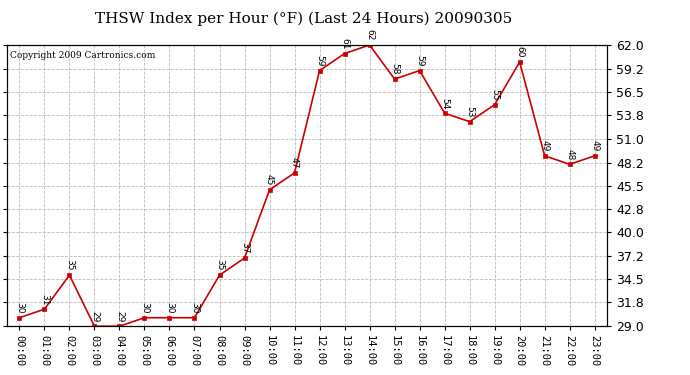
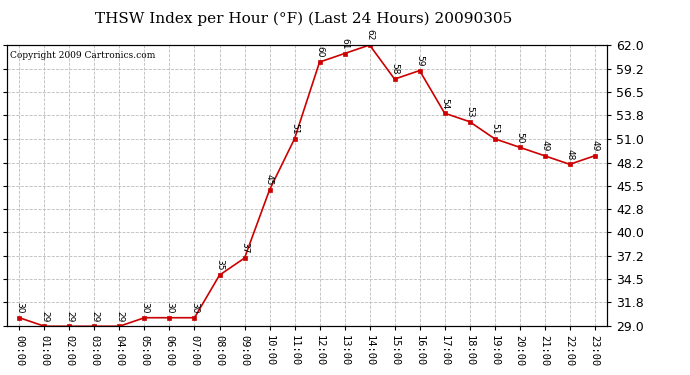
01:00: 31 -> 29
02:00: 35 -> 29
11:00: 47 -> 51
12:00: 59 -> 60
19:00: 55 -> 51
20:00: 60 -> 50
